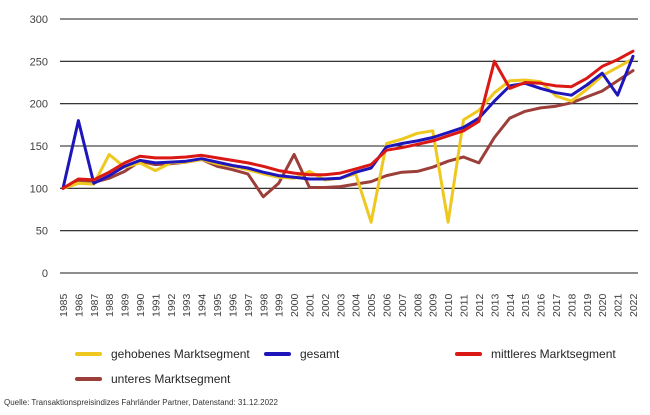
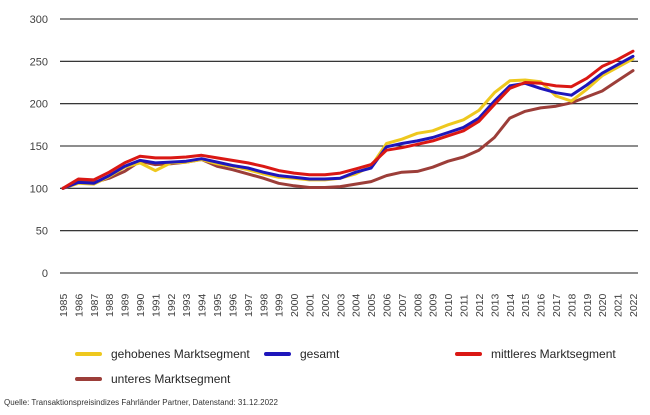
gesamt/1986: 180 -> 110
gehobenes Marktsegment/1988: 140 -> 110
unteres Marktsegment/1998: 90 -> 110
unteres Marktsegment/2000: 140 -> 100
gehobenes Marktsegment/2001: 120 -> 110
gehobenes Marktsegment/2005: 60 -> 130
gehobenes Marktsegment/2010: 60 -> 180
unteres Marktsegment/2012: 130 -> 140
mittleres Marktsegment/2013: 250 -> 200
gesamt/2021: 210 -> 250
